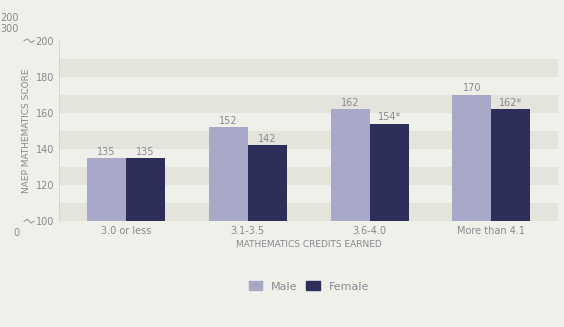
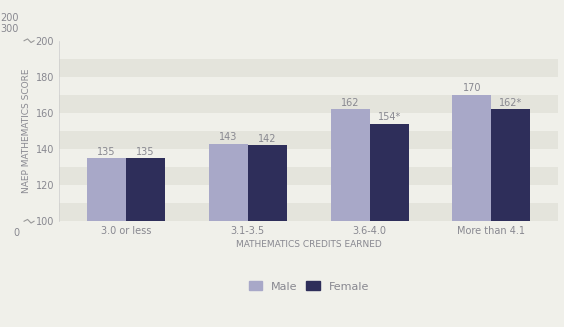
Male/3.1-3.5: 152 -> 143
